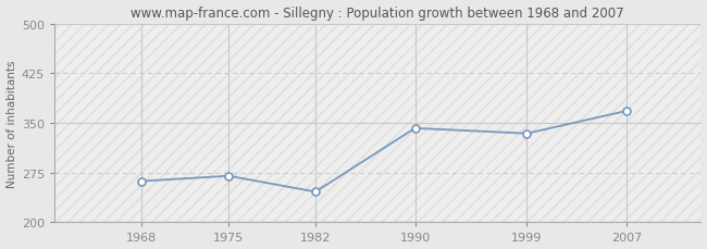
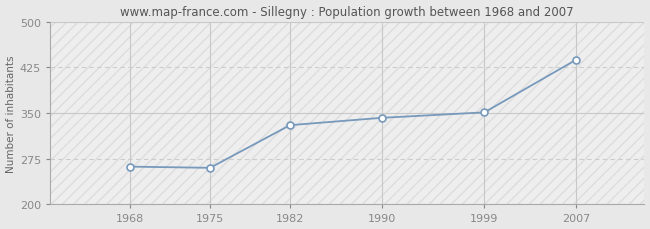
1975: 270 -> 260
1982: 246 -> 330
1999: 334 -> 351
2007: 368 -> 437
